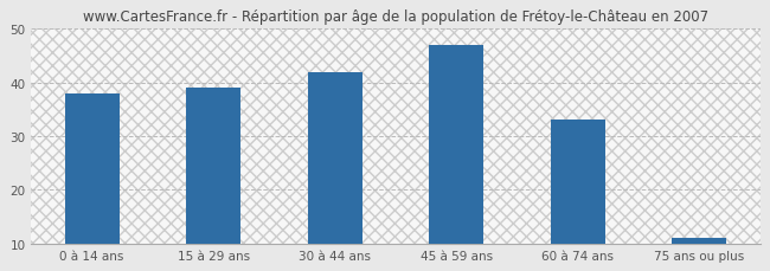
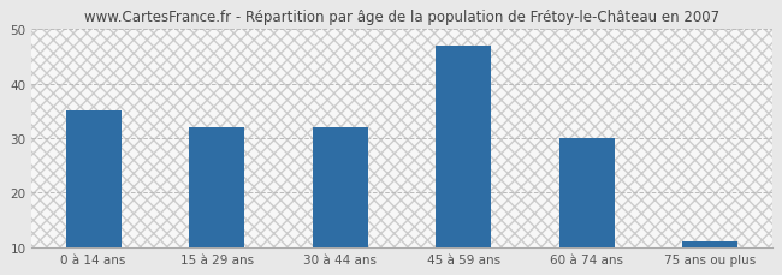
0 à 14 ans: 38 -> 35
15 à 29 ans: 39 -> 32
30 à 44 ans: 42 -> 32
60 à 74 ans: 33 -> 30
